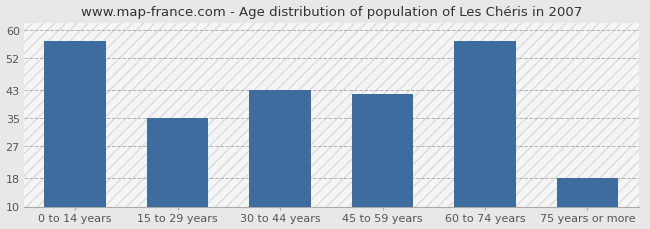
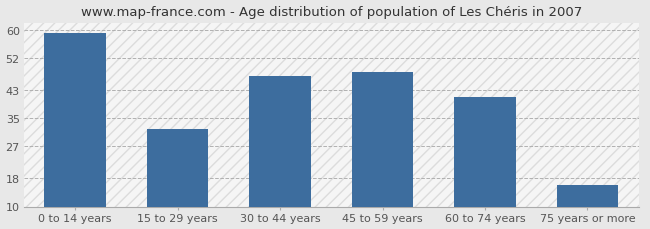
0 to 14 years: 57 -> 59
15 to 29 years: 35 -> 32
30 to 44 years: 43 -> 47
45 to 59 years: 42 -> 48
60 to 74 years: 57 -> 41
75 years or more: 18 -> 16
